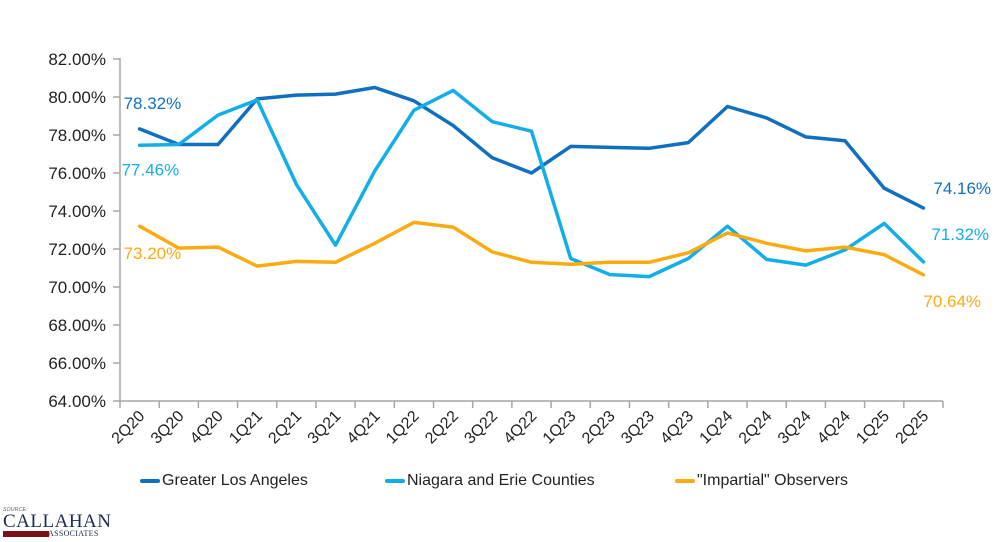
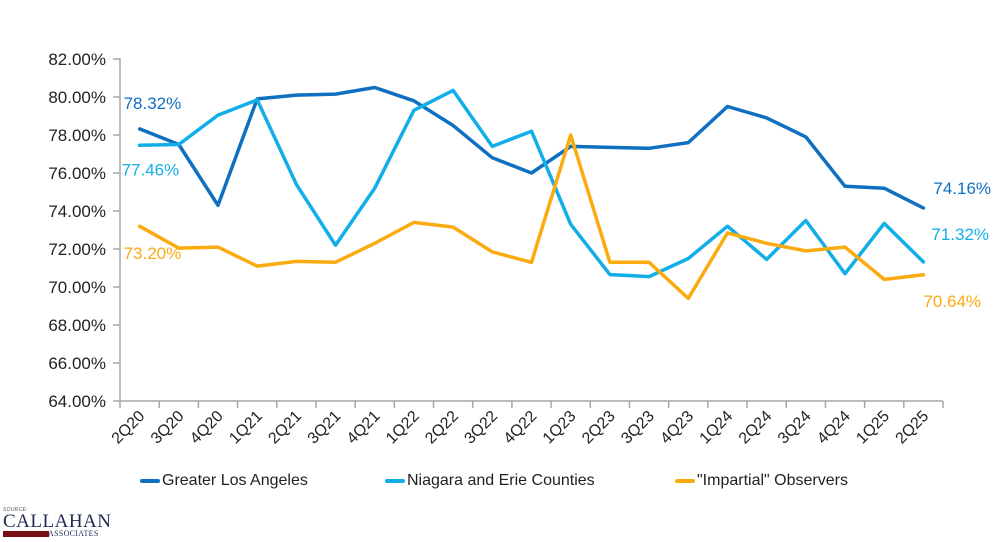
Greater Los Angeles/4Q20: 77.5% -> 74.3%
Niagara and Erie Counties/4Q21: 76.1% -> 75.2%
Niagara and Erie Counties/3Q22: 78.7% -> 77.4%
Niagara and Erie Counties/1Q23: 71.5% -> 73.3%
"Impartial" Observers/1Q23: 71.2% -> 78.0%
"Impartial" Observers/4Q23: 71.8% -> 69.4%
Niagara and Erie Counties/3Q24: 71.2% -> 73.5%
Greater Los Angeles/4Q24: 77.7% -> 75.3%
Niagara and Erie Counties/4Q24: 72.0% -> 70.7%
"Impartial" Observers/1Q25: 71.7% -> 70.4%
